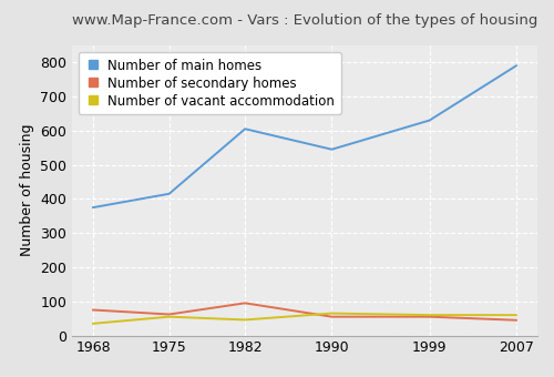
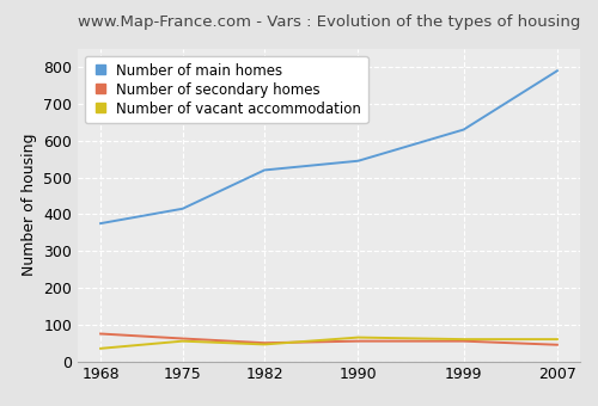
Number of main homes/1982: 605 -> 520
Number of secondary homes/1982: 95 -> 50
